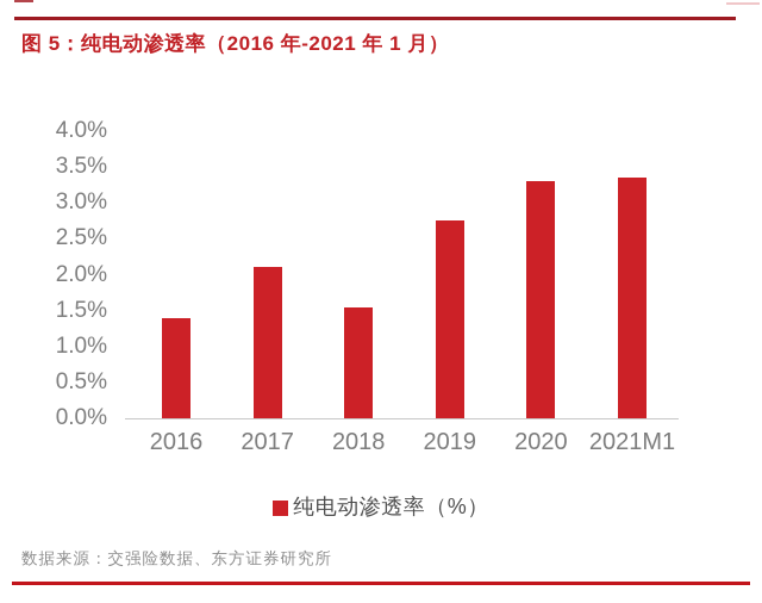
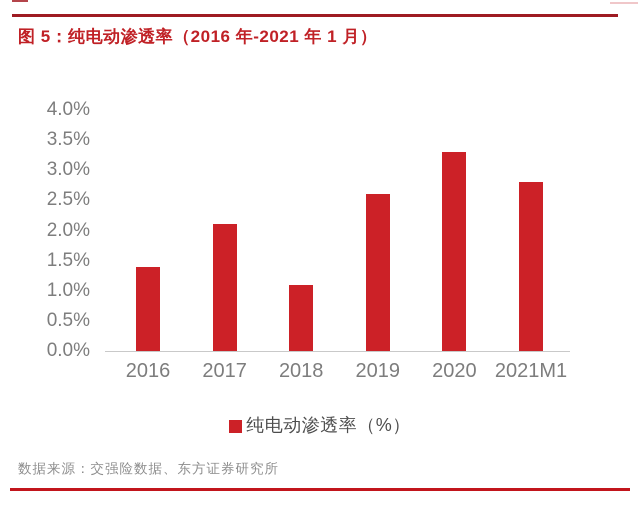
2018: 1.6% -> 1.1%
2019: 2.8% -> 2.6%
2021M1: 3.4% -> 2.8%
